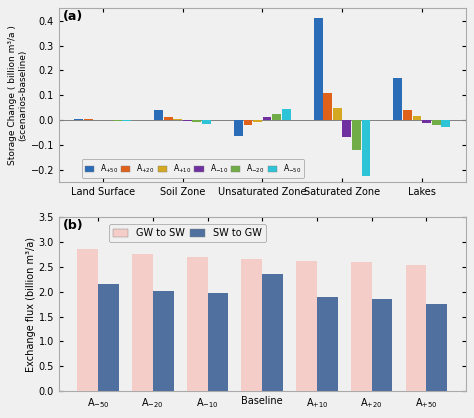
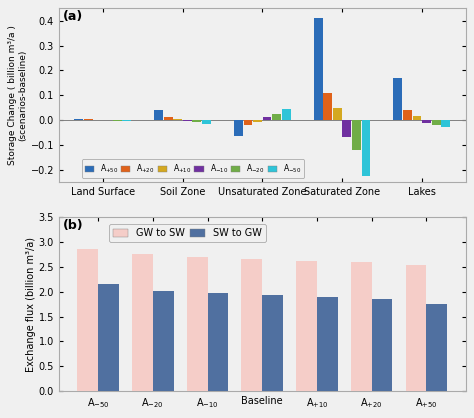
SW to GW/Baseline: 2.35 -> 1.93
